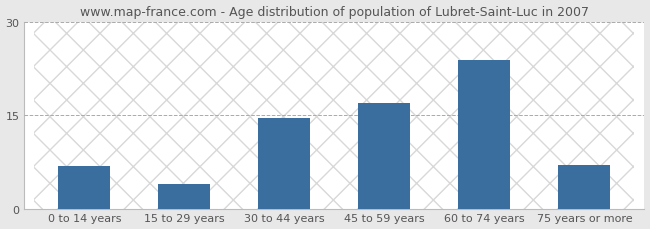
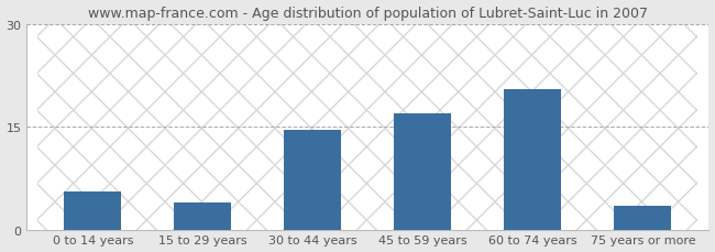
0 to 14 years: 6.8 -> 5.5
60 to 74 years: 23.8 -> 20.5
75 years or more: 7.0 -> 3.5
